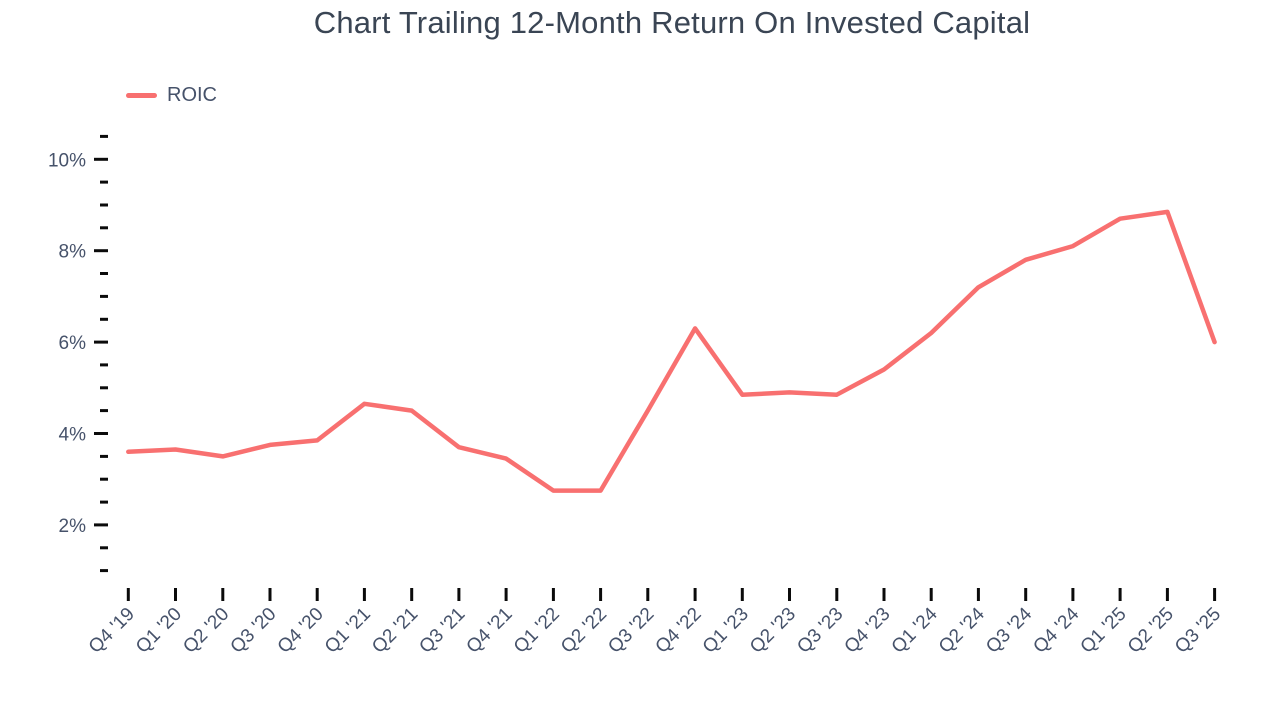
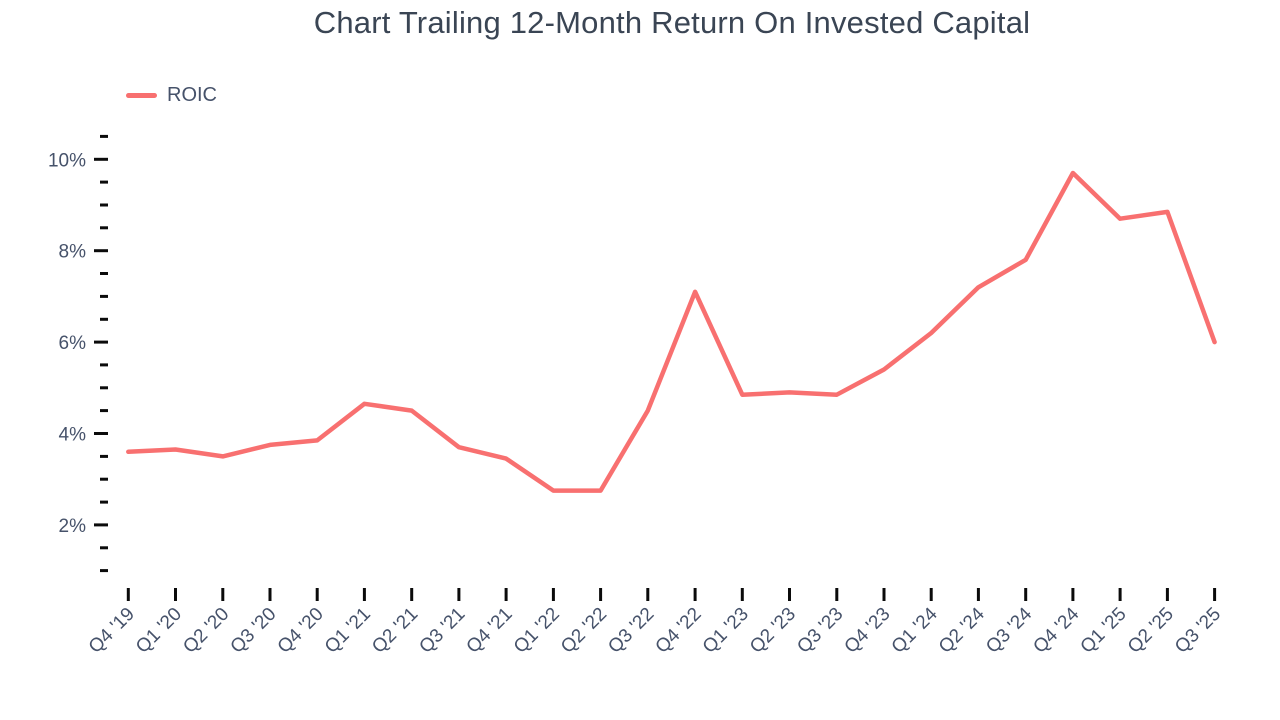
Q4 '22: 6.3% -> 7.1%
Q4 '24: 8.1% -> 9.7%
